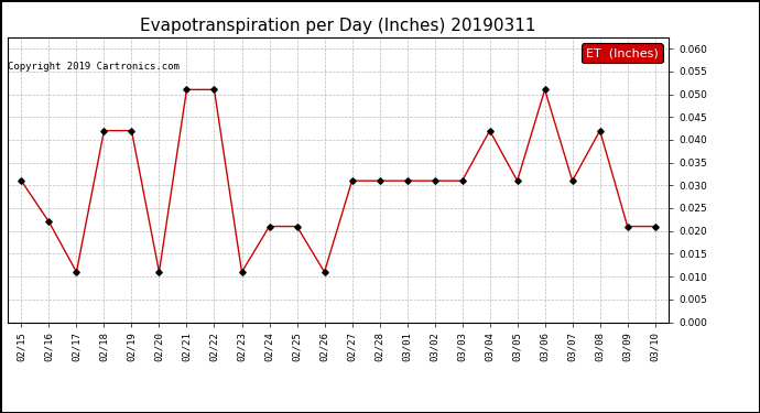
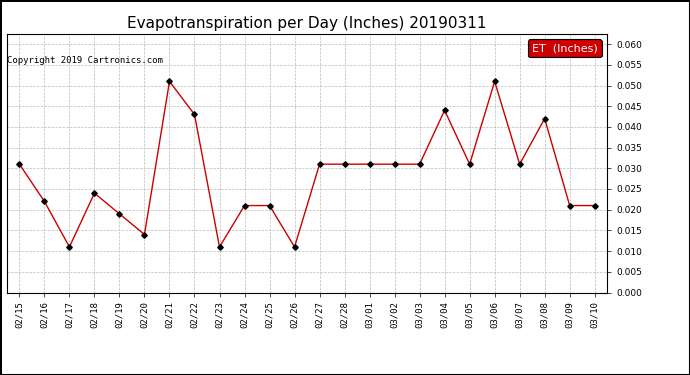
02/18: 0.042 -> 0.024
02/19: 0.042 -> 0.019
02/20: 0.011 -> 0.014
02/22: 0.051 -> 0.043
03/04: 0.042 -> 0.044
